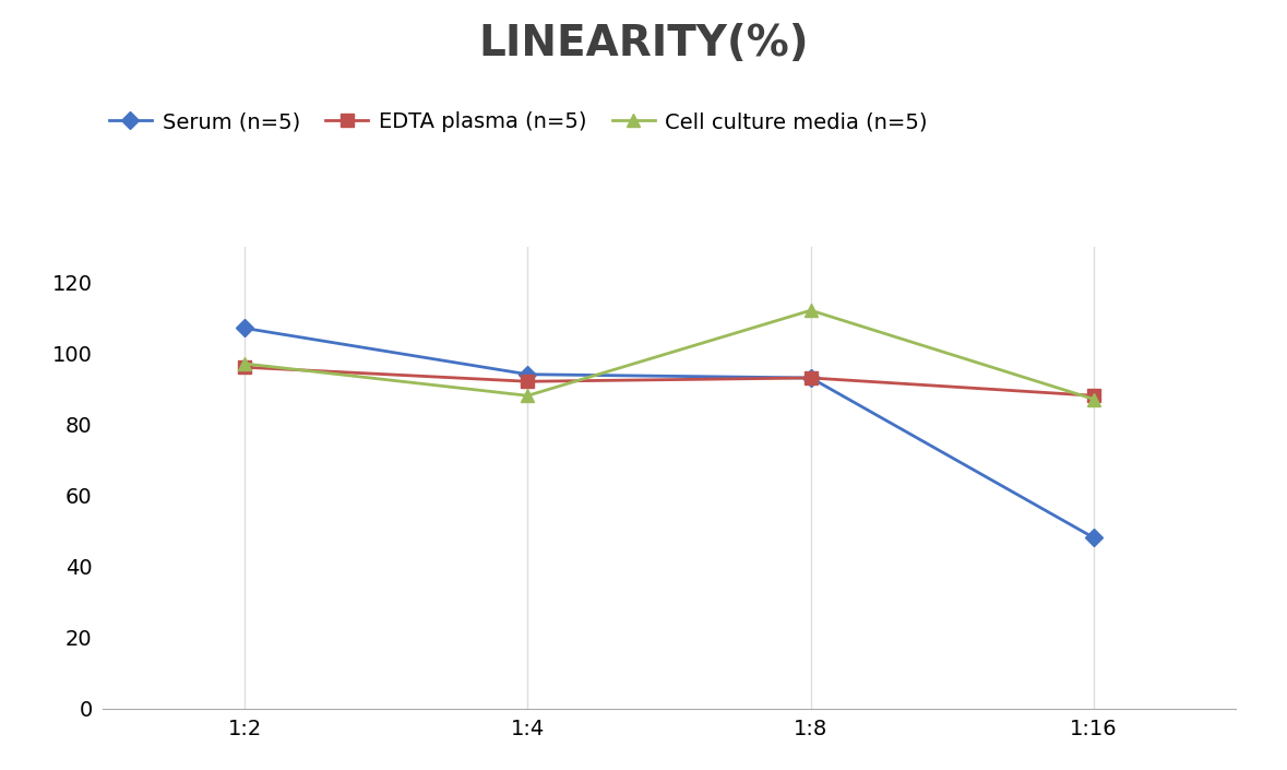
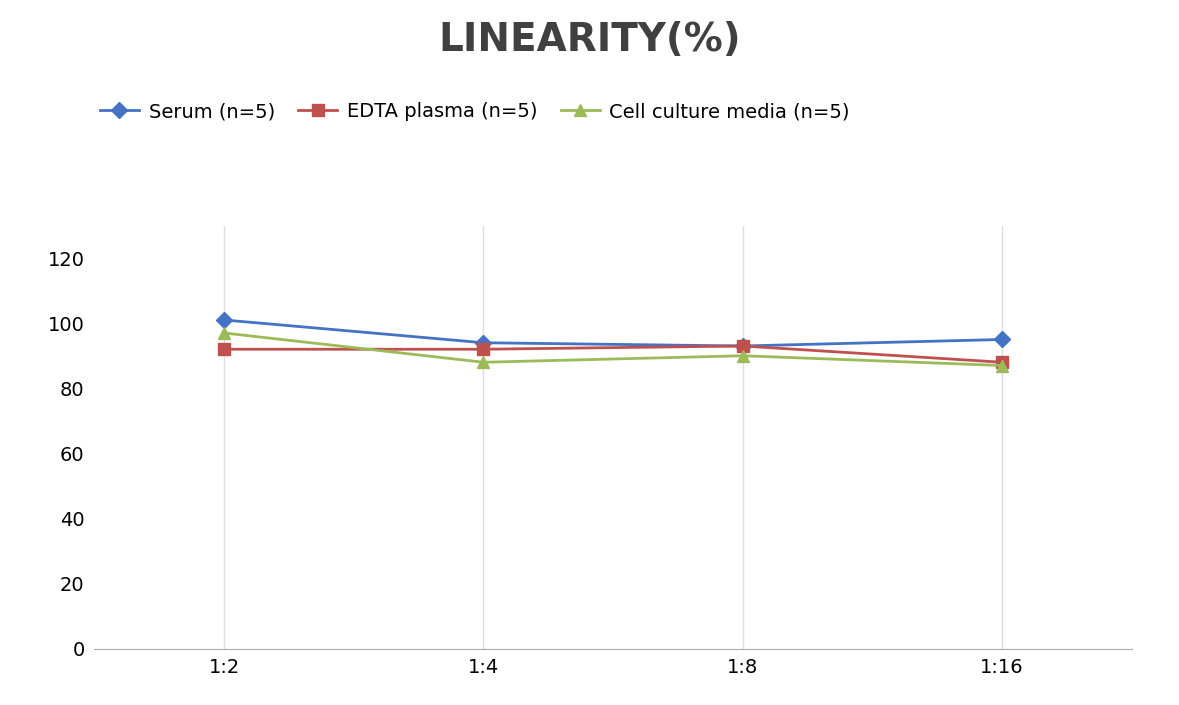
Serum (n=5)/1:2: 107 -> 101
EDTA plasma (n=5)/1:2: 96 -> 92
Cell culture media (n=5)/1:8: 112 -> 90
Serum (n=5)/1:16: 48 -> 95
